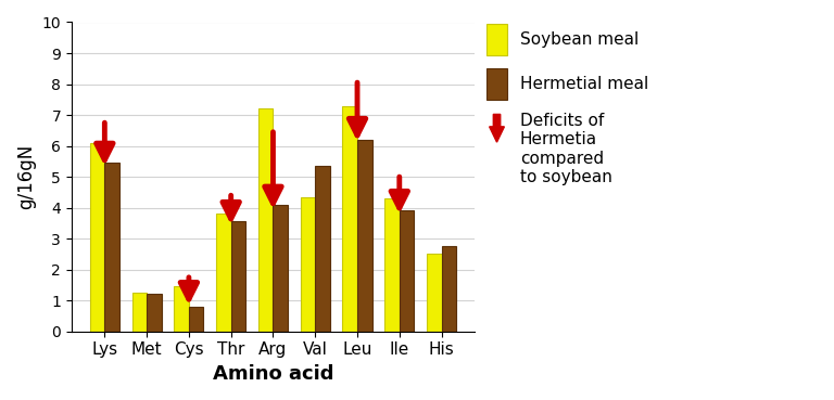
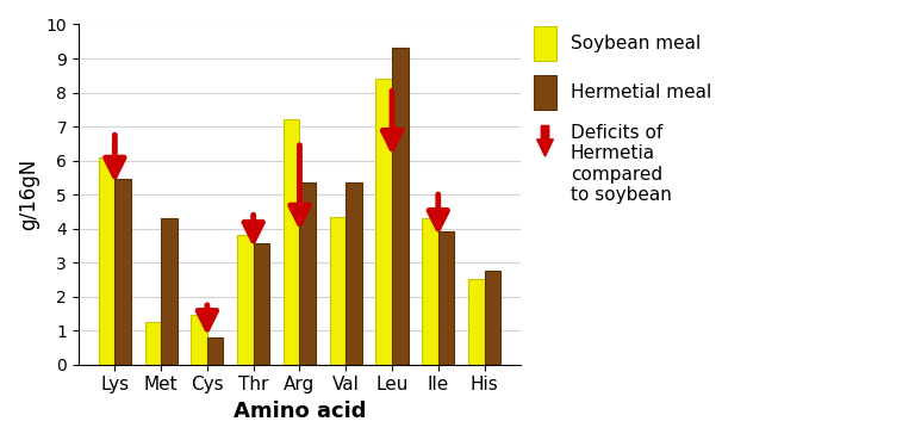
Hermetial meal/Met: 1.20 -> 4.30
Hermetial meal/Arg: 4.10 -> 5.35
Soybean meal/Leu: 7.30 -> 8.40
Hermetial meal/Leu: 6.20 -> 9.30
